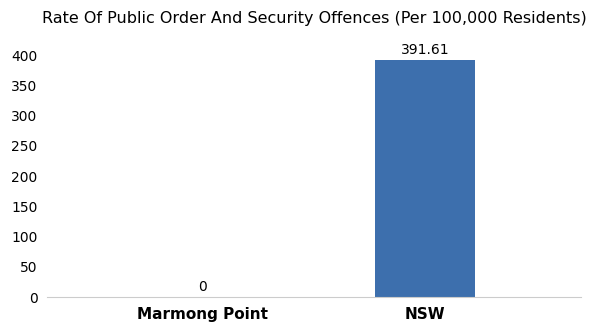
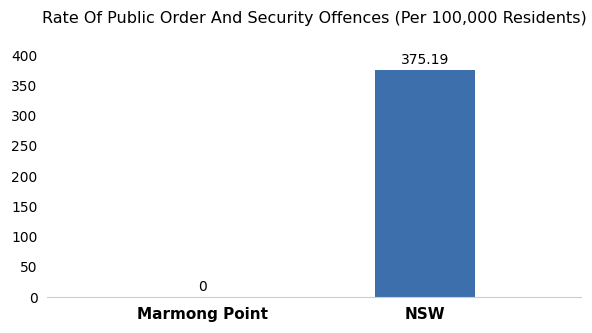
NSW: 391.61 -> 375.19
